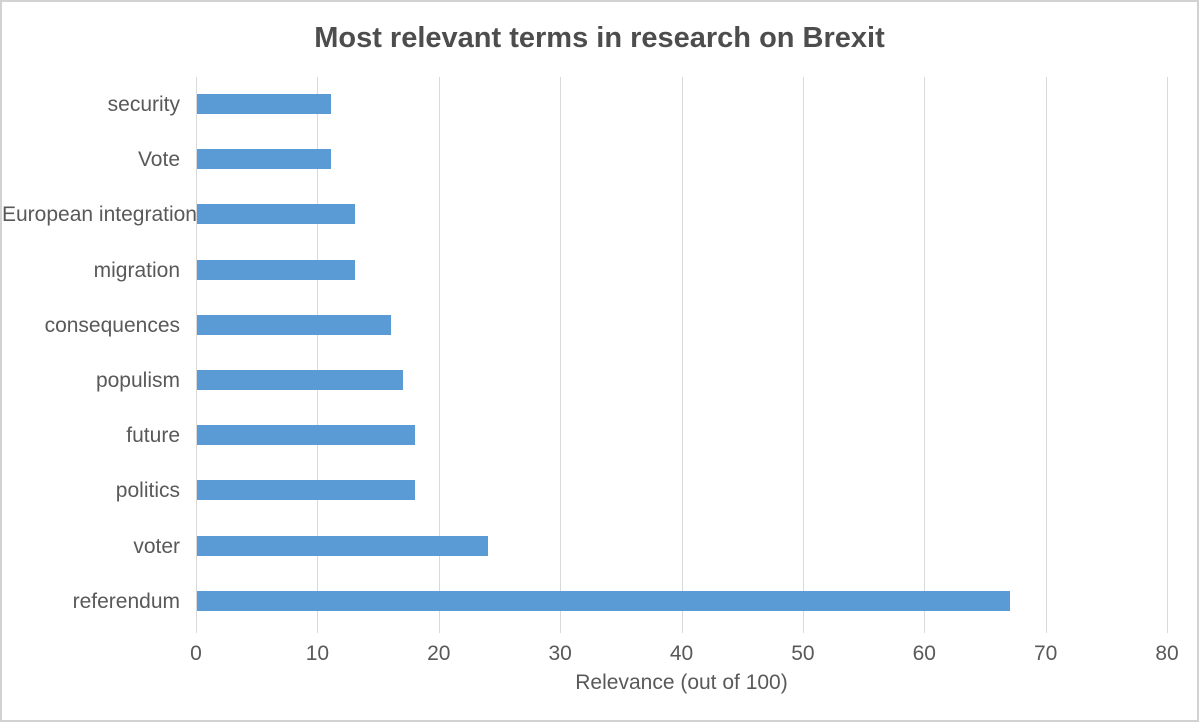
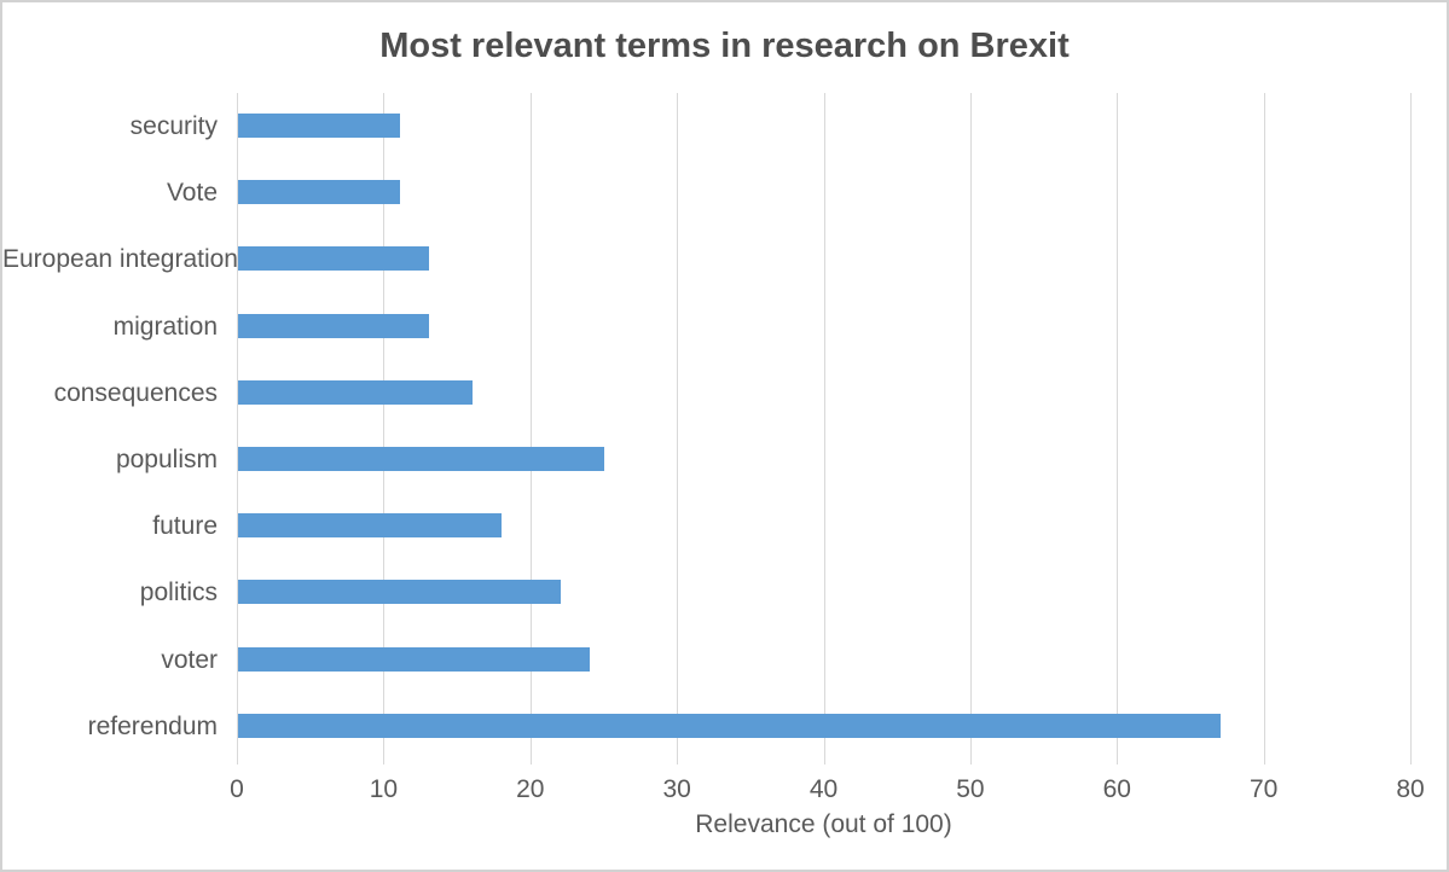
populism: 17 -> 25
politics: 18 -> 22
